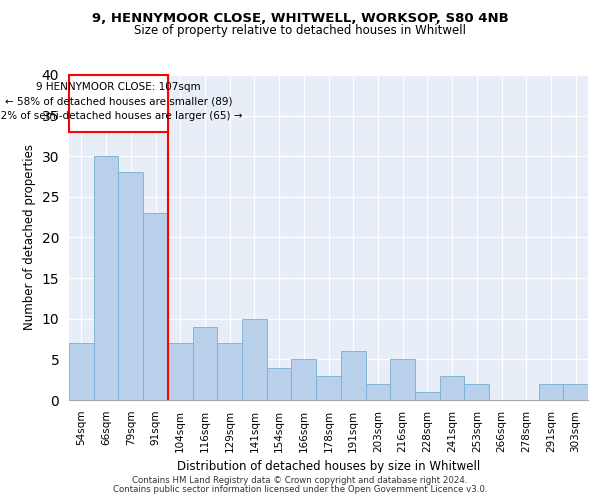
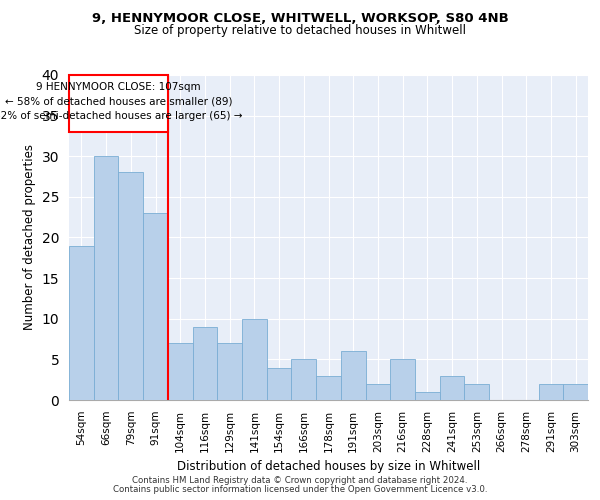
54sqm: 7 -> 19
